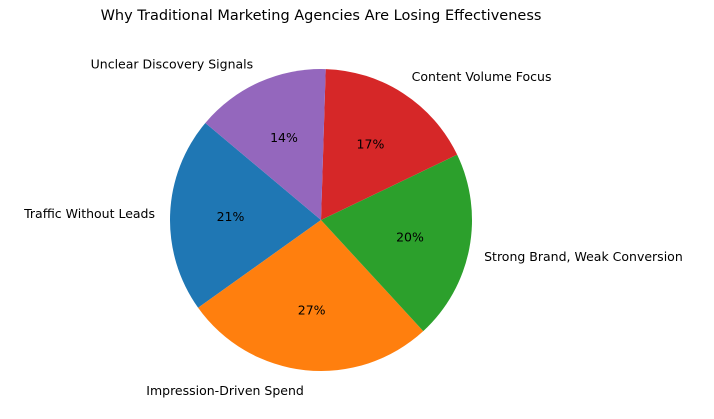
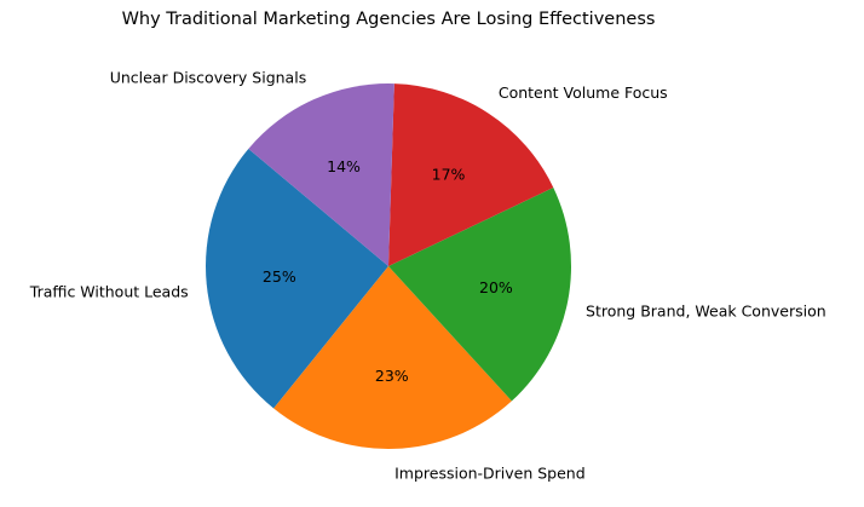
Traffic Without Leads: 21% -> 25%
Impression-Driven Spend: 27% -> 23%
